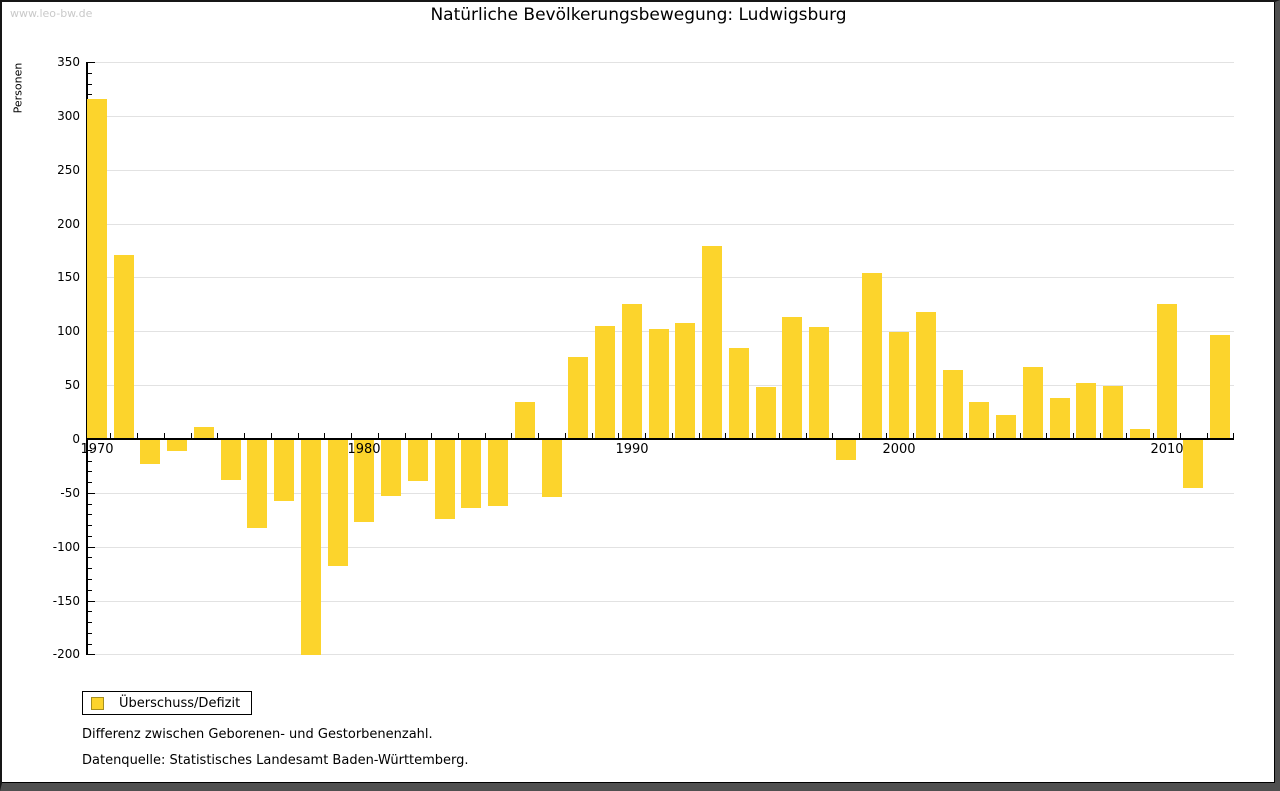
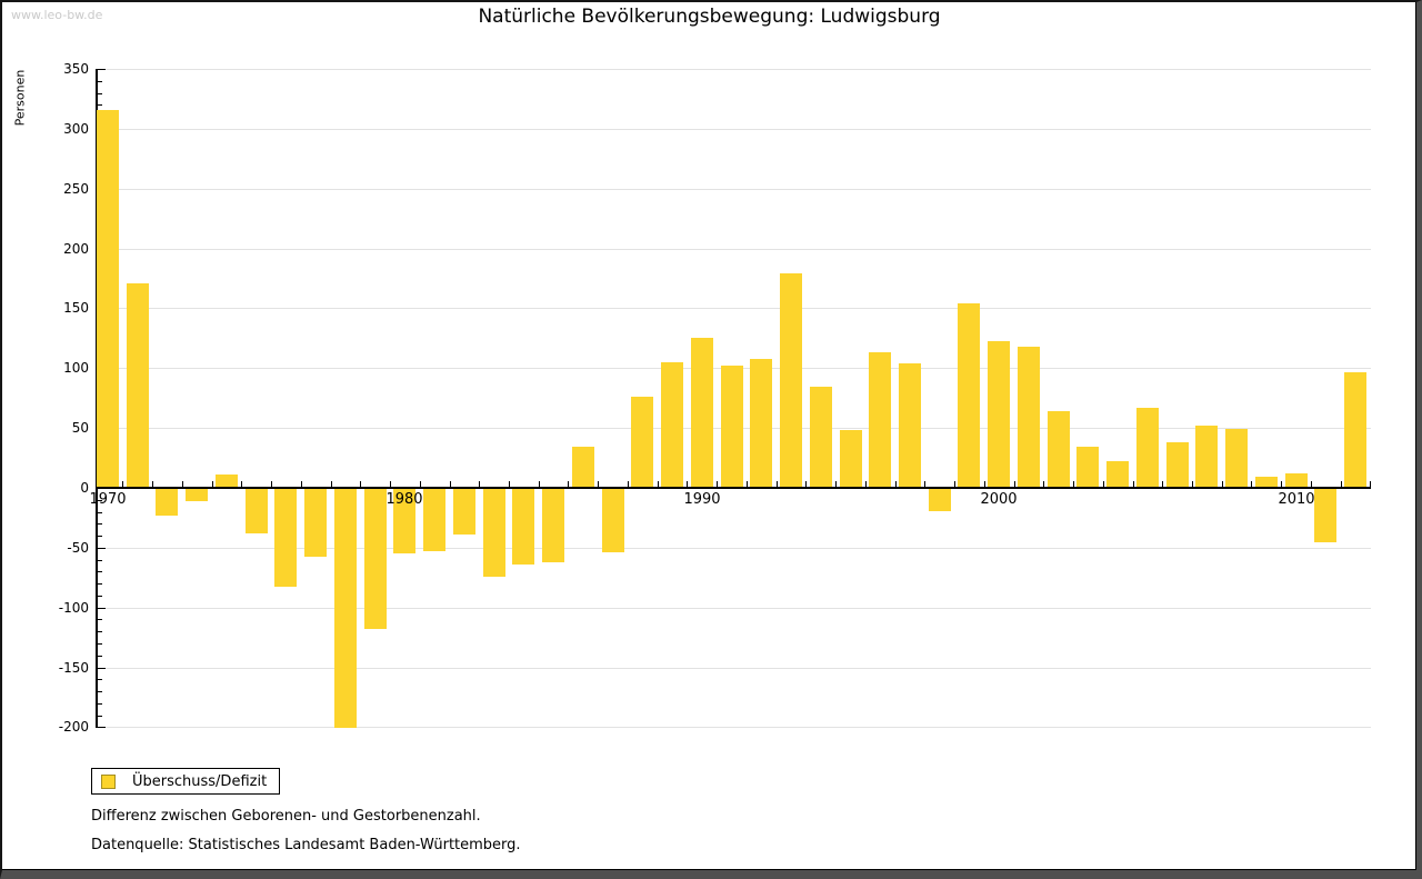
1980: -76 -> -54
2000: 98 -> 122
2010: 124 -> 11
